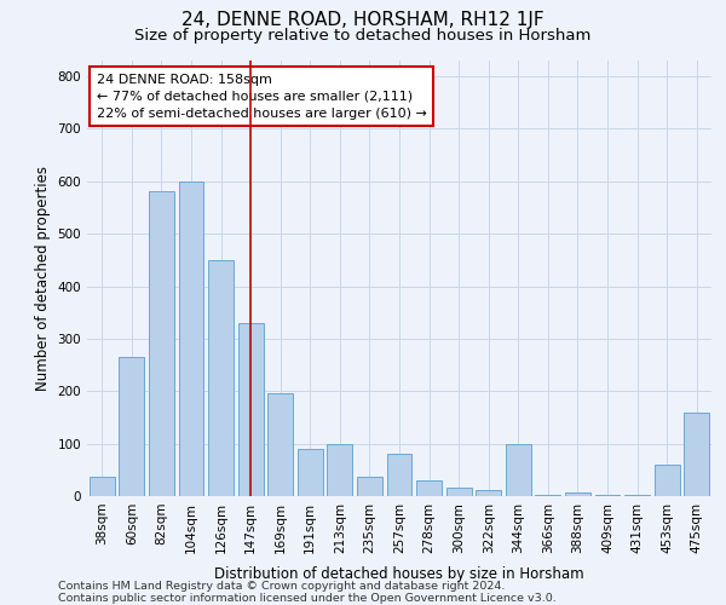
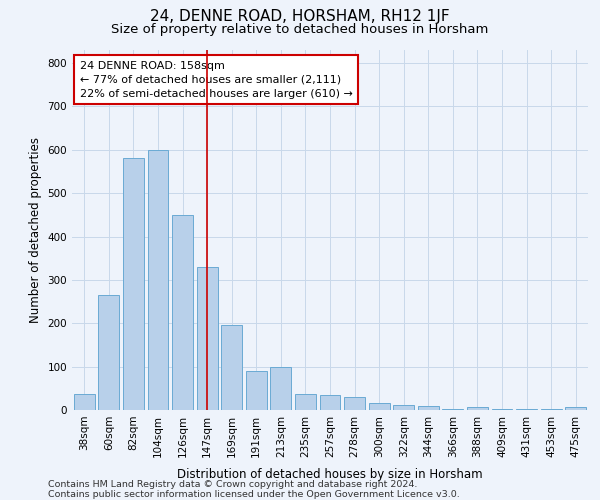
257sqm: 80 -> 35
344sqm: 100 -> 10
453sqm: 60 -> 2
475sqm: 160 -> 8
